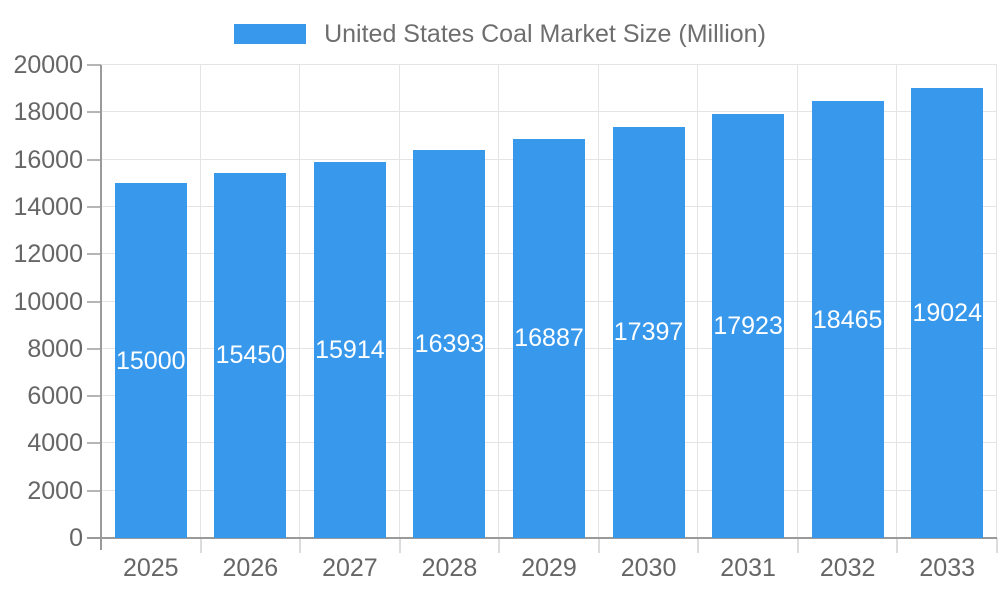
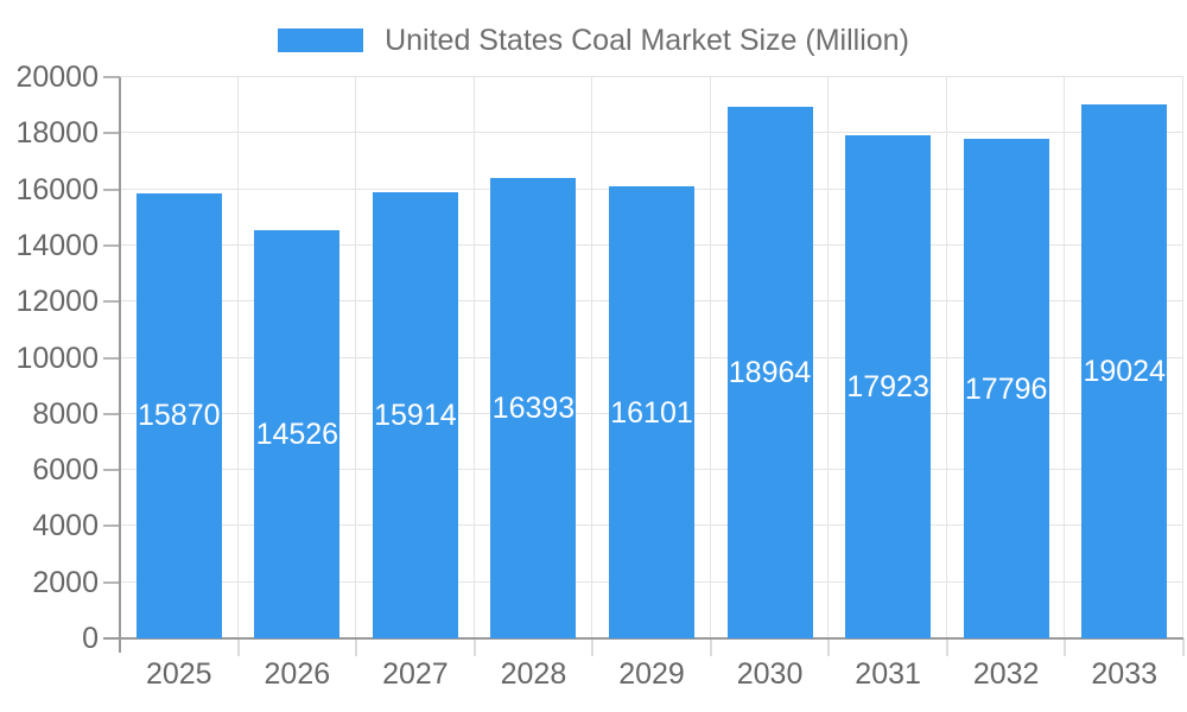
2025: 15000 -> 15870
2026: 15450 -> 14526
2029: 16887 -> 16101
2030: 17397 -> 18964
2032: 18465 -> 17796
